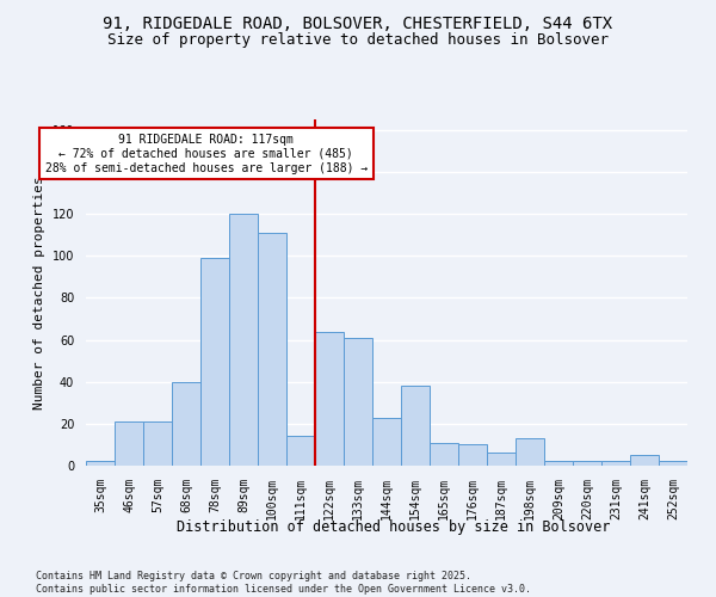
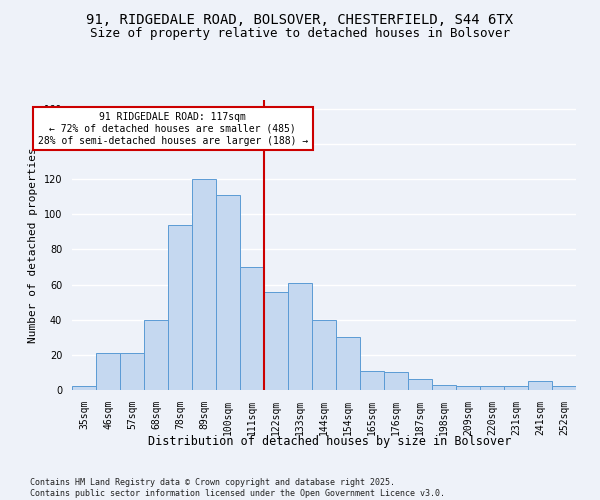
78sqm: 99 -> 94
111sqm: 14 -> 70
122sqm: 64 -> 56
144sqm: 23 -> 40
154sqm: 38 -> 30
198sqm: 13 -> 3
